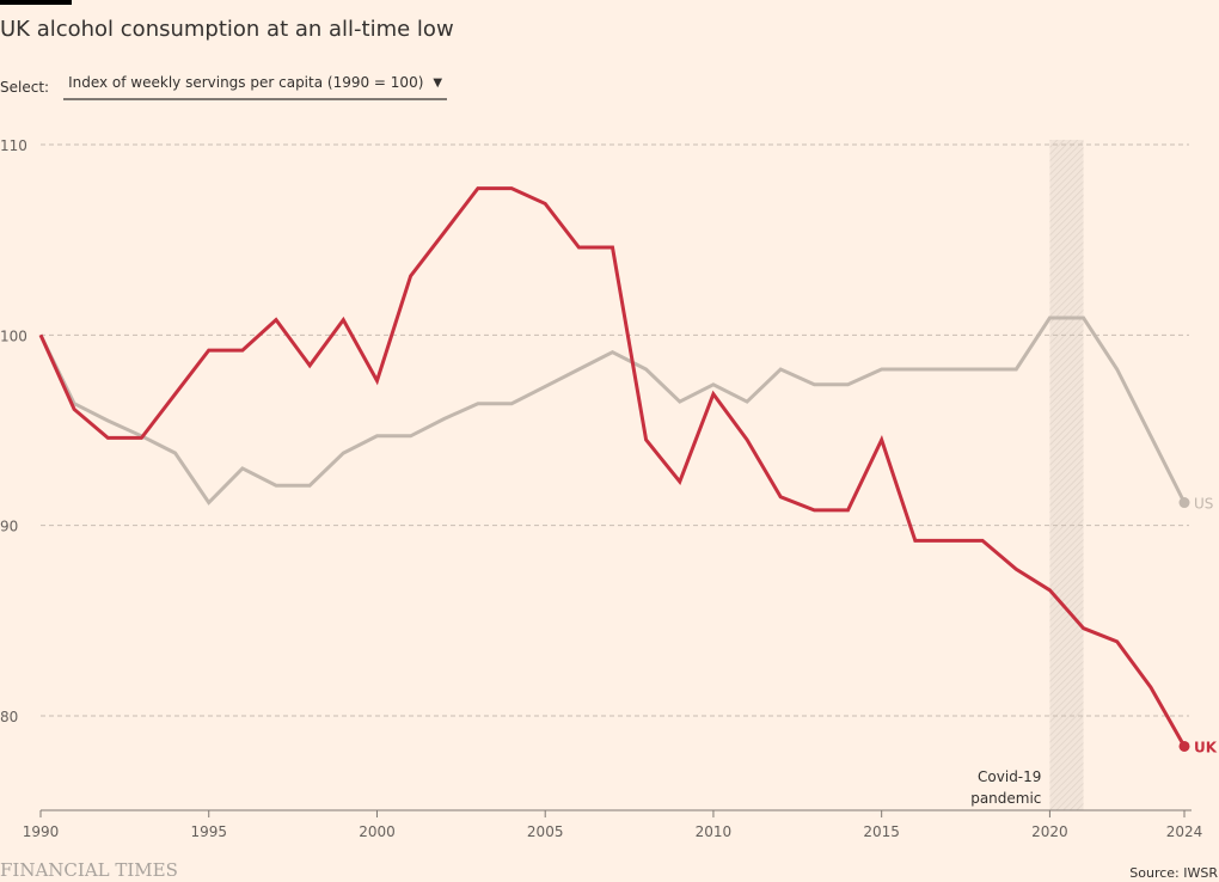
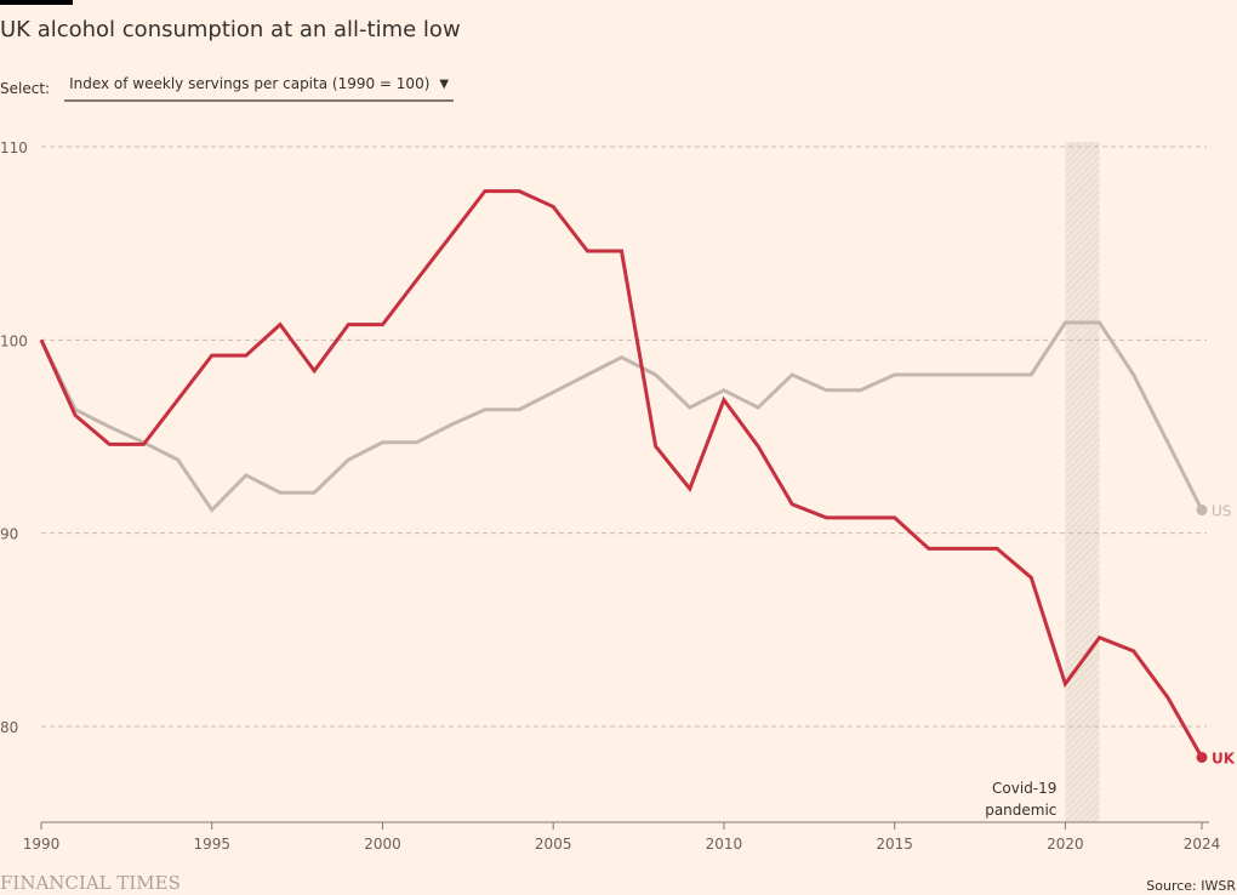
UK/2000: 97.6 -> 100.8
UK/2015: 94.5 -> 90.8
UK/2020: 86.6 -> 82.2
